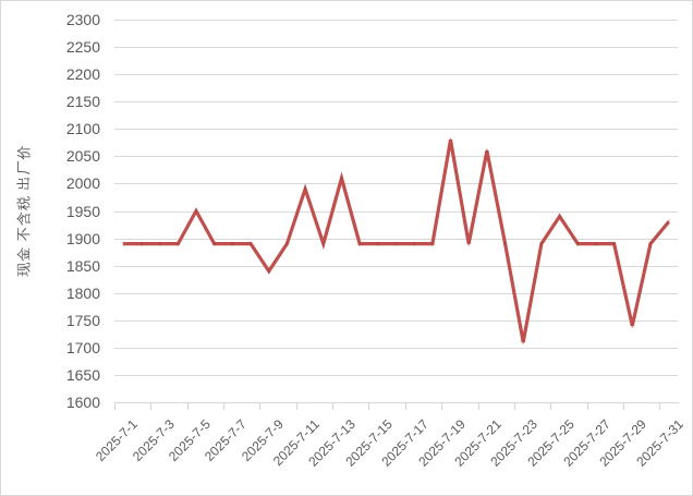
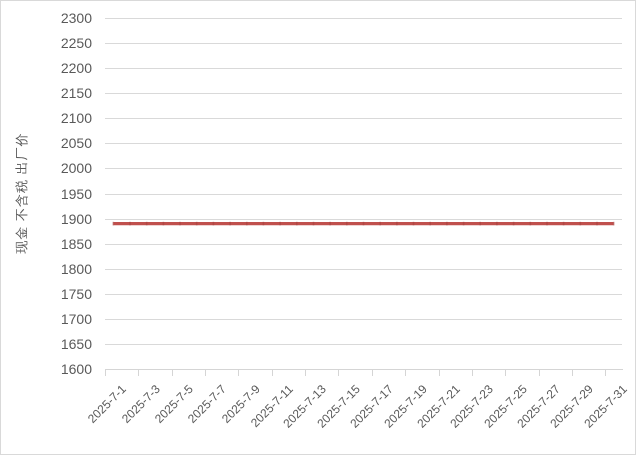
2025-7-5: 1950 -> 1890
2025-7-9: 1840 -> 1890
2025-7-11: 1990 -> 1890
2025-7-13: 2010 -> 1890
2025-7-19: 2080 -> 1890
2025-7-21: 2060 -> 1890
2025-7-23: 1710 -> 1890
2025-7-25: 1940 -> 1890
2025-7-29: 1740 -> 1890
2025-7-31: 1930 -> 1890
